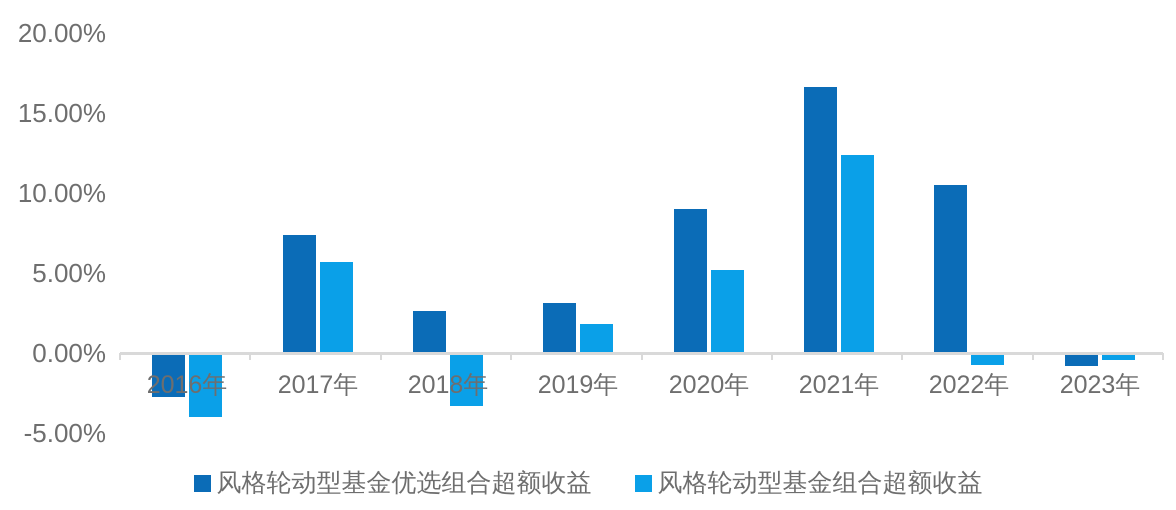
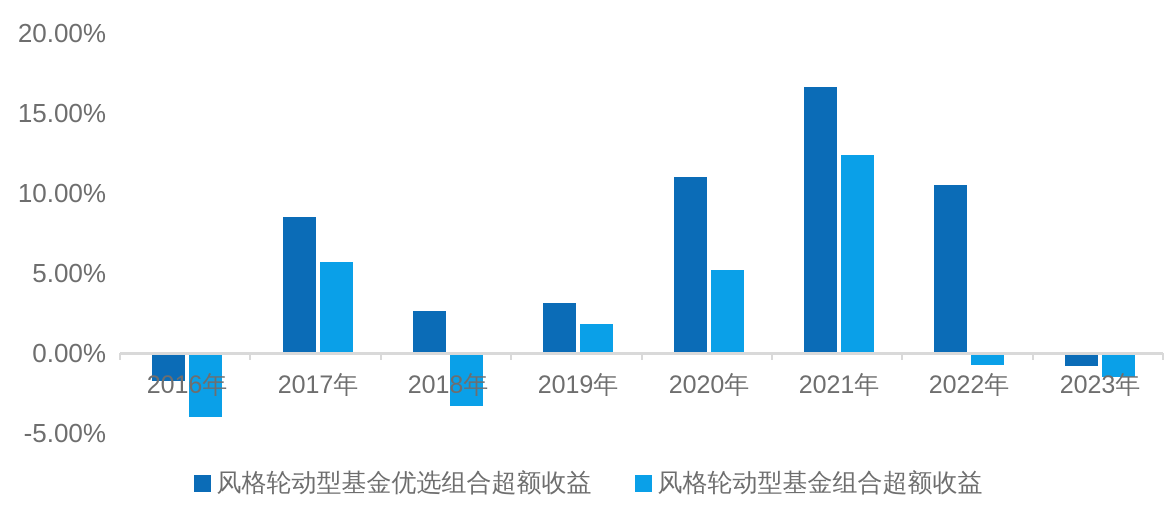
风格轮动型基金优选组合超额收益/2016年: -2.6% -> -1.6%
风格轮动型基金优选组合超额收益/2017年: 7.4% -> 8.5%
风格轮动型基金优选组合超额收益/2020年: 9.0% -> 11.0%
风格轮动型基金组合超额收益/2023年: -0.3% -> -1.4%
